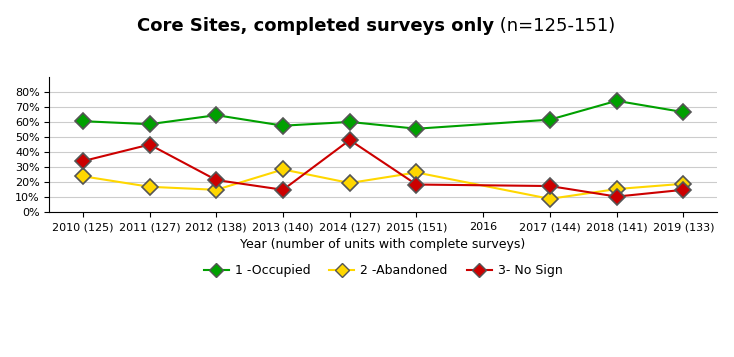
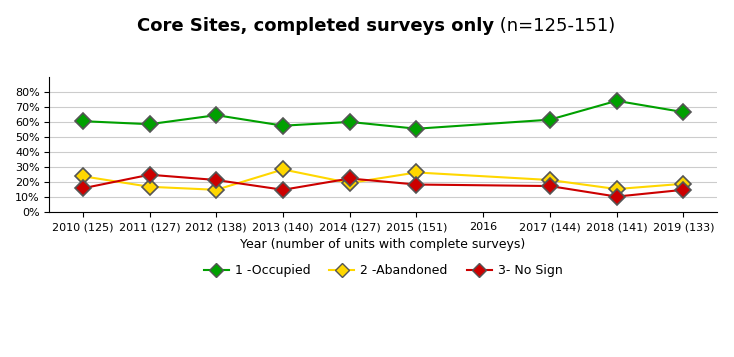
3- No Sign/2010 (125): 34% -> 16%
3- No Sign/2011 (127): 45% -> 25%
3- No Sign/2014 (127): 48% -> 23%
2 -Abandoned/2017 (144): 9% -> 21%
